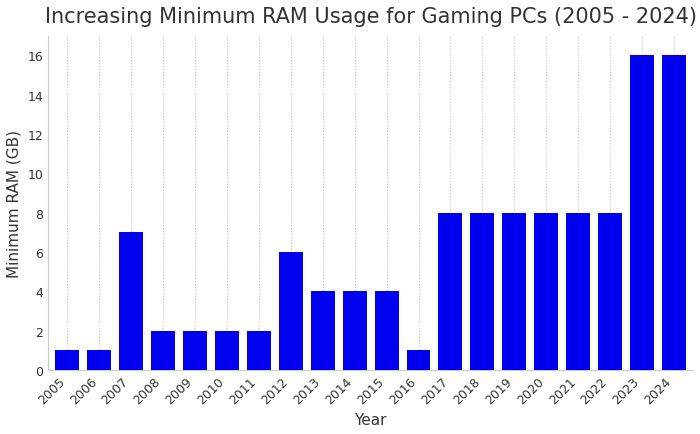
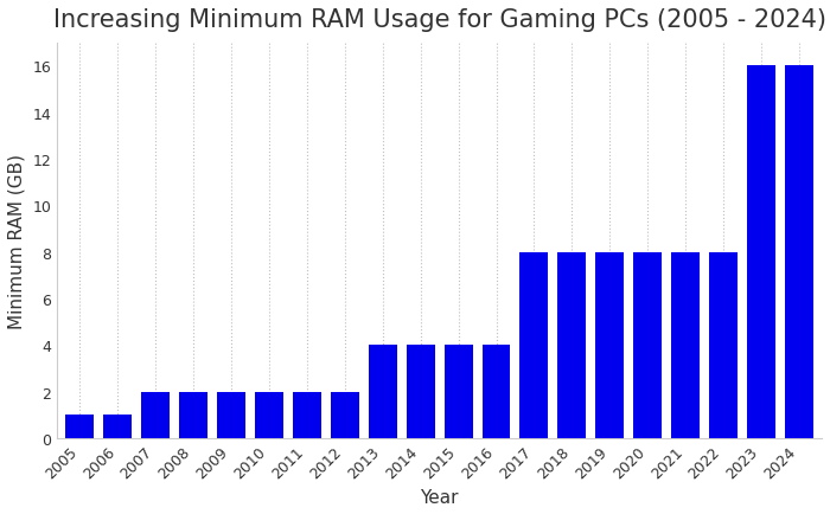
2007: 7 -> 2
2012: 6 -> 2
2016: 1 -> 4
